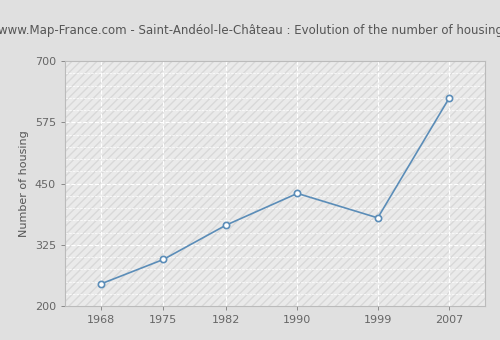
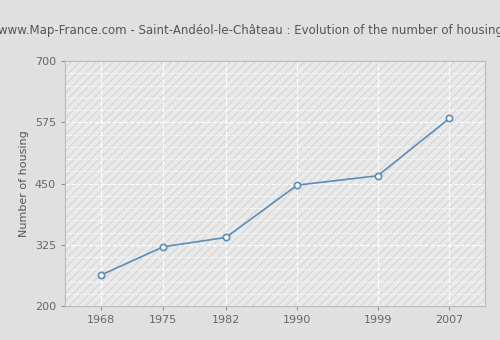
1968: 245 -> 263
1975: 295 -> 321
1982: 365 -> 340
1990: 430 -> 447
1999: 380 -> 466
2007: 625 -> 583
